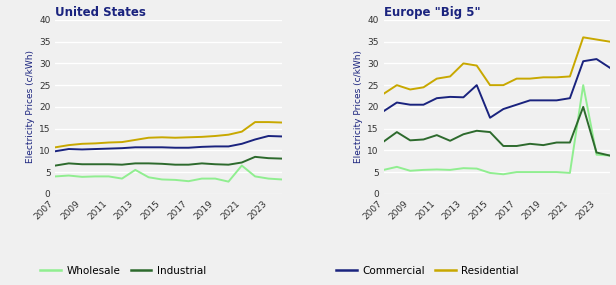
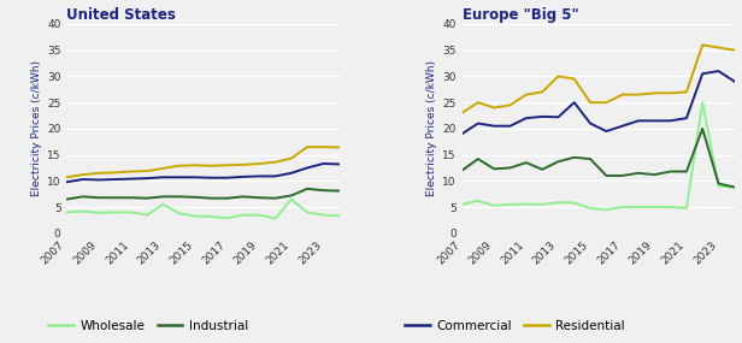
Europe "Big 5"/Commercial/2015: 17.5 -> 21.0
